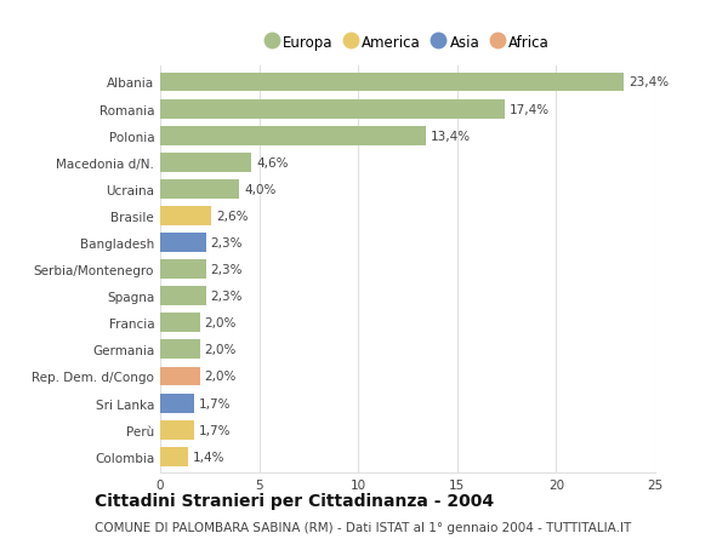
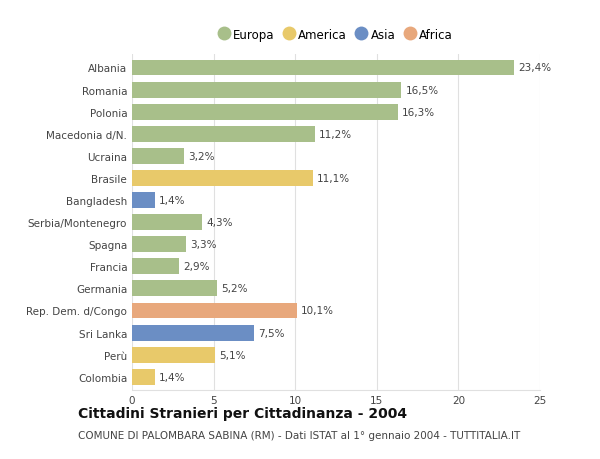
Romania: 17,4% -> 16,5%
Polonia: 13,4% -> 16,3%
Macedonia d/N.: 4,6% -> 11,2%
Ucraina: 4,0% -> 3,2%
Brasile: 2,6% -> 11,1%
Bangladesh: 2,3% -> 1,4%
Serbia/Montenegro: 2,3% -> 4,3%
Spagna: 2,3% -> 3,3%
Francia: 2,0% -> 2,9%
Germania: 2,0% -> 5,2%
Rep. Dem. d/Congo: 2,0% -> 10,1%
Sri Lanka: 1,7% -> 7,5%
Perù: 1,7% -> 5,1%
